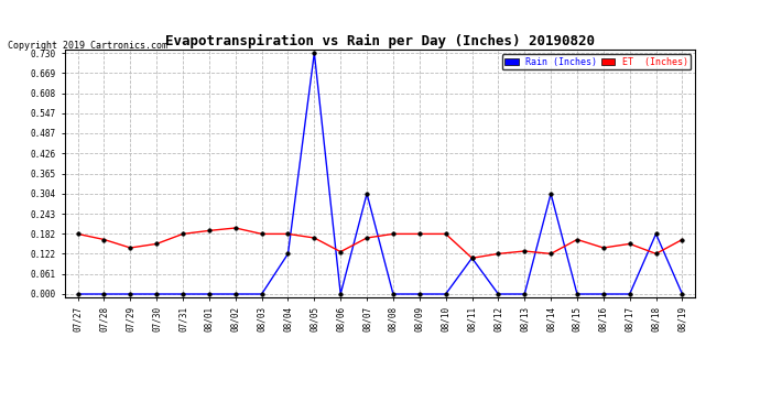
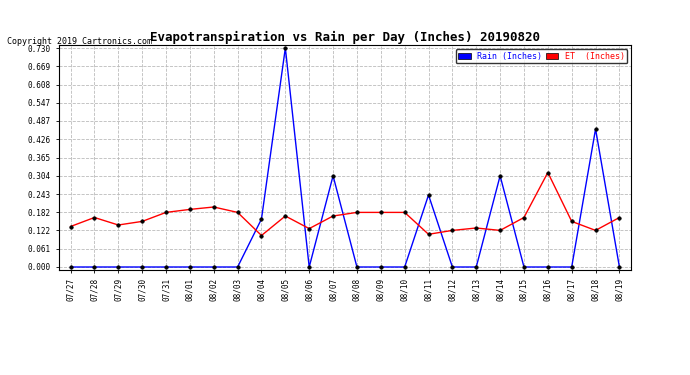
ET (Inches)/07/27: 0.182 -> 0.135
Rain (Inches)/08/04: 0.122 -> 0.160
ET (Inches)/08/04: 0.182 -> 0.105
Rain (Inches)/08/11: 0.109 -> 0.240
ET (Inches)/08/16: 0.140 -> 0.315
Rain (Inches)/08/18: 0.182 -> 0.460
